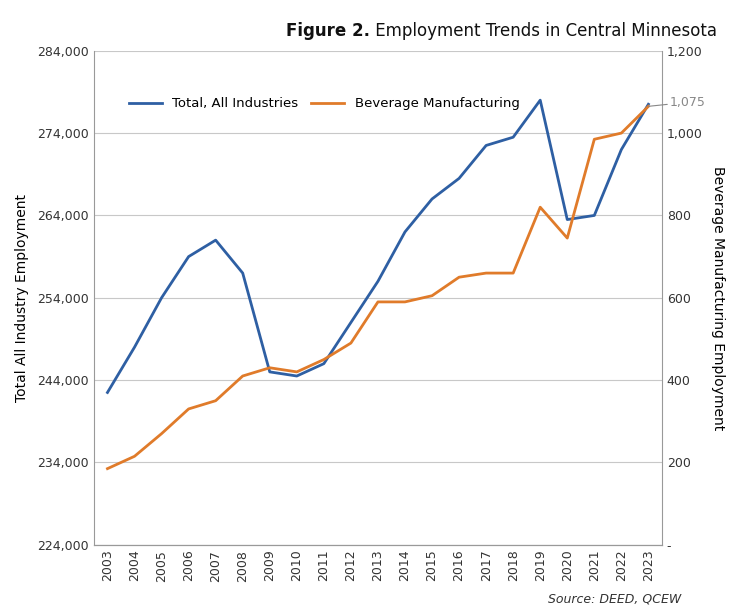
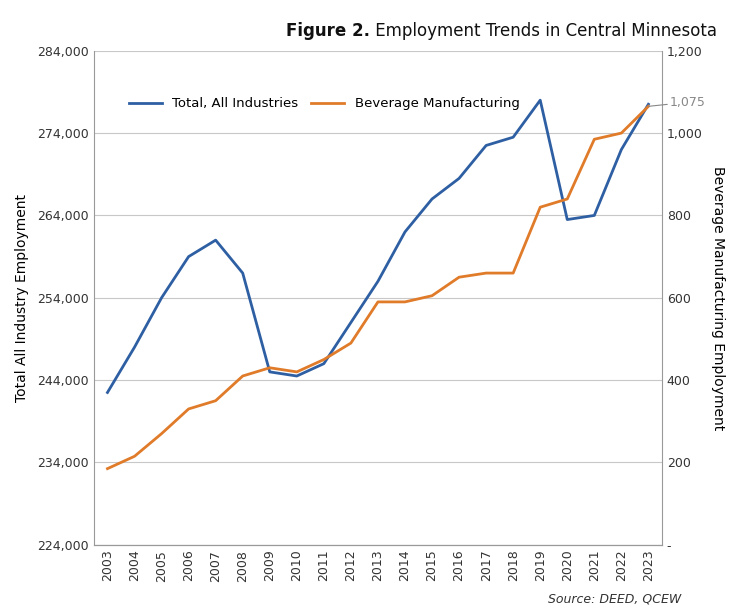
Beverage Manufacturing/2020: 745 -> 840
